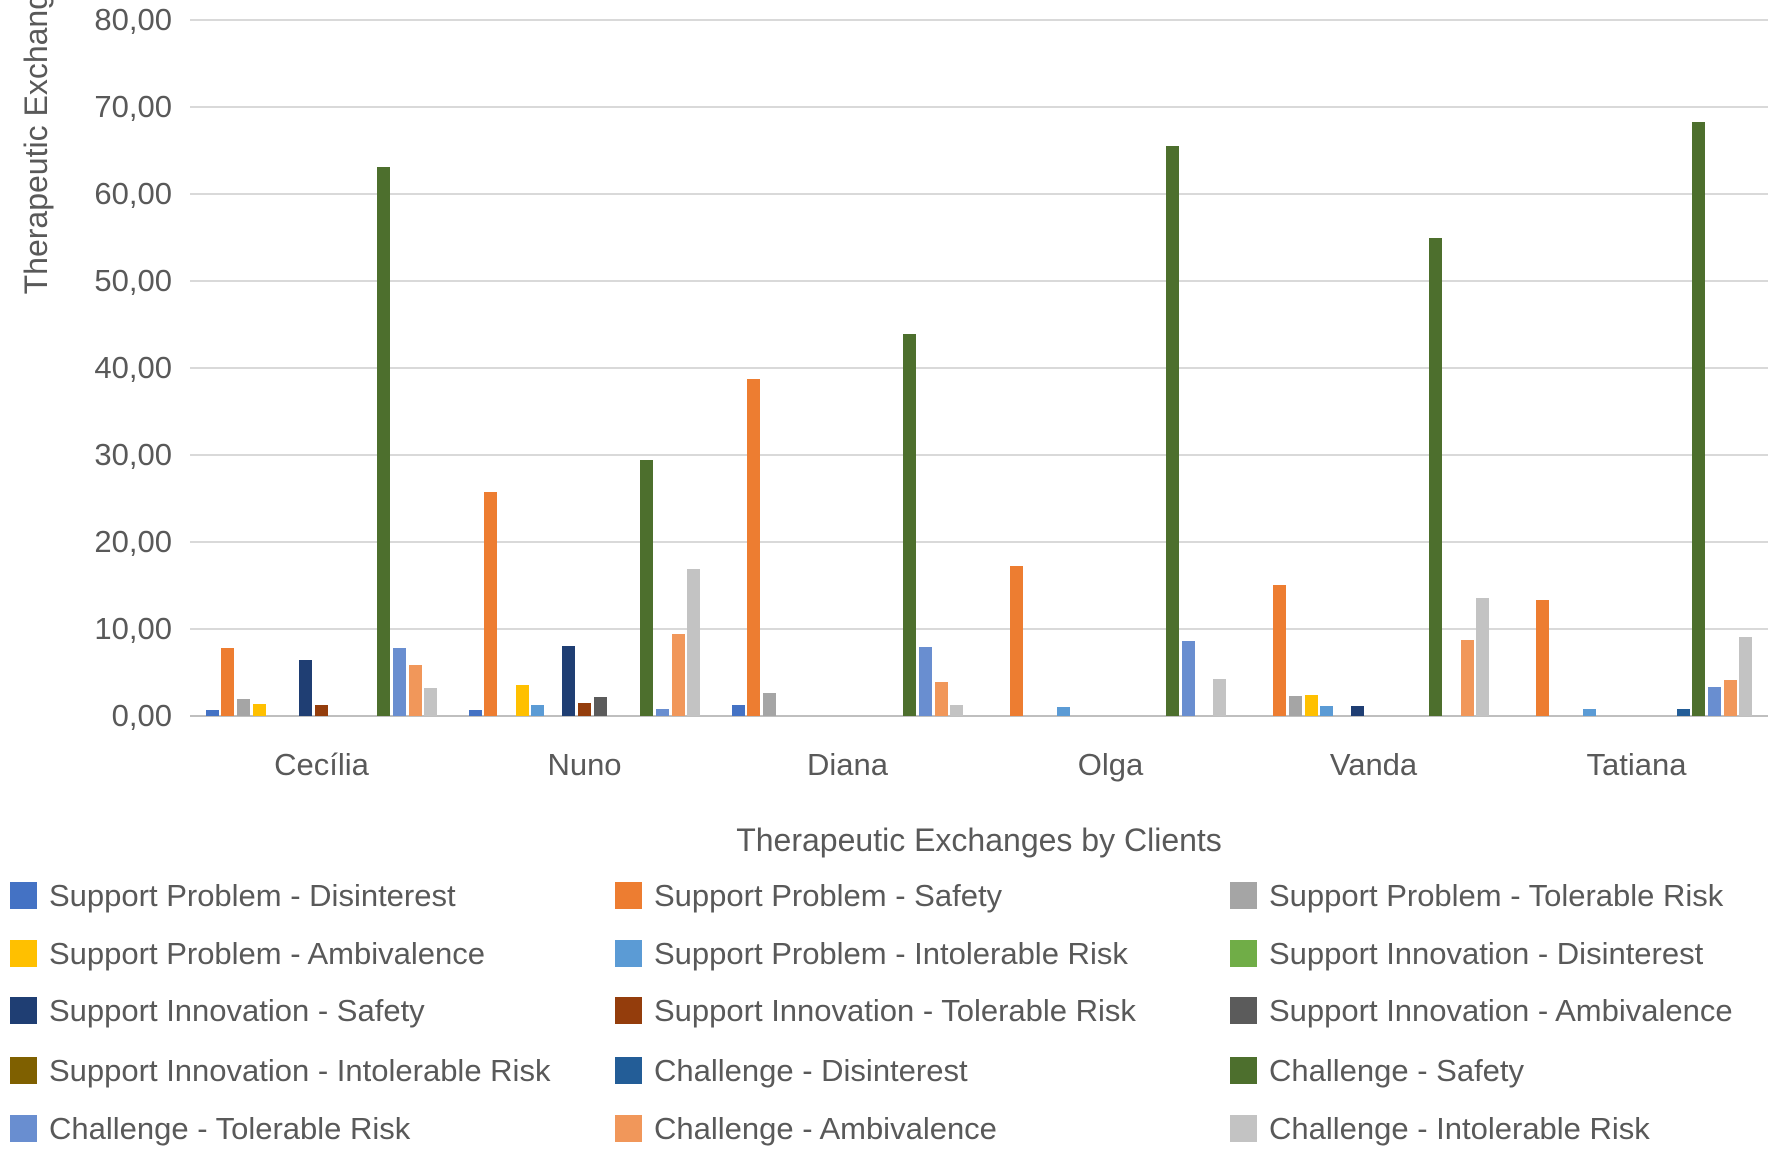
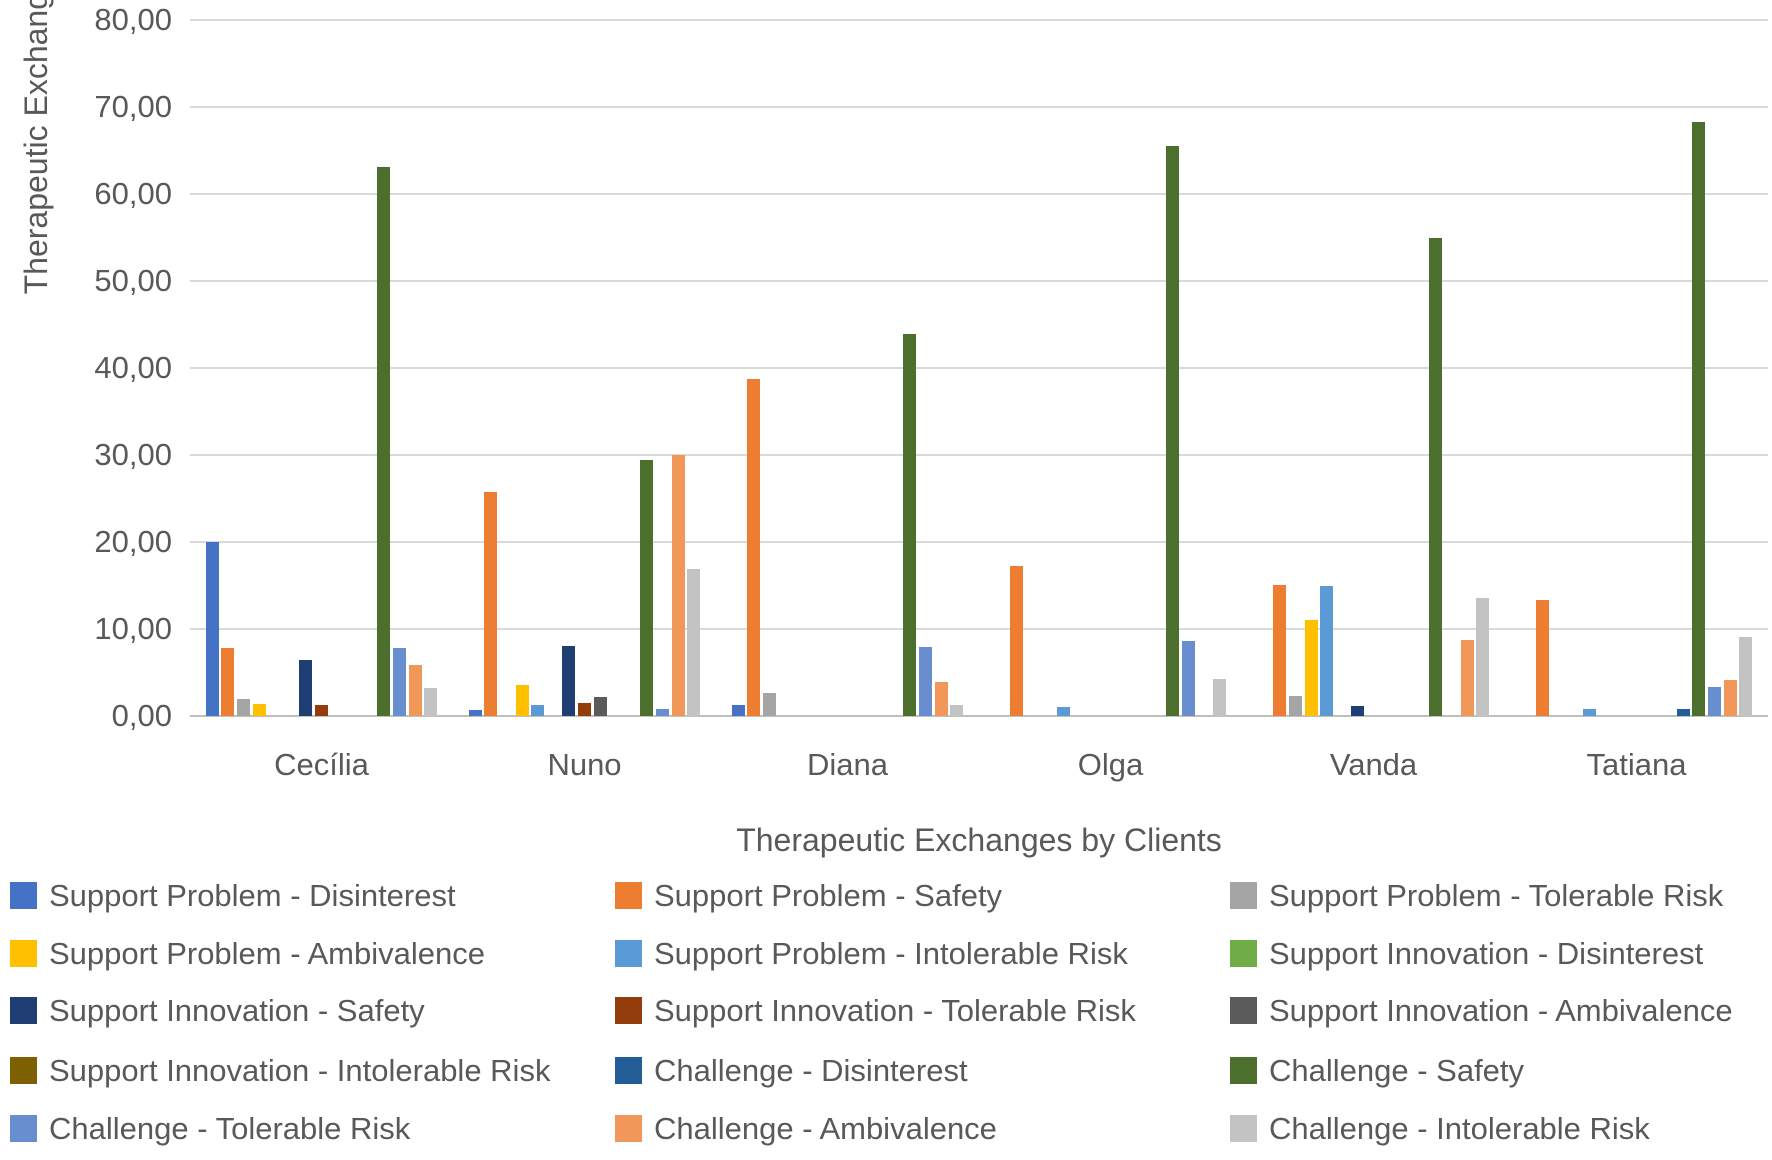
Support Problem - Disinterest/Cecília: 1 -> 20
Challenge - Ambivalence/Nuno: 9 -> 30
Support Problem - Ambivalence/Vanda: 2 -> 11
Support Problem - Intolerable Risk/Vanda: 1 -> 15
